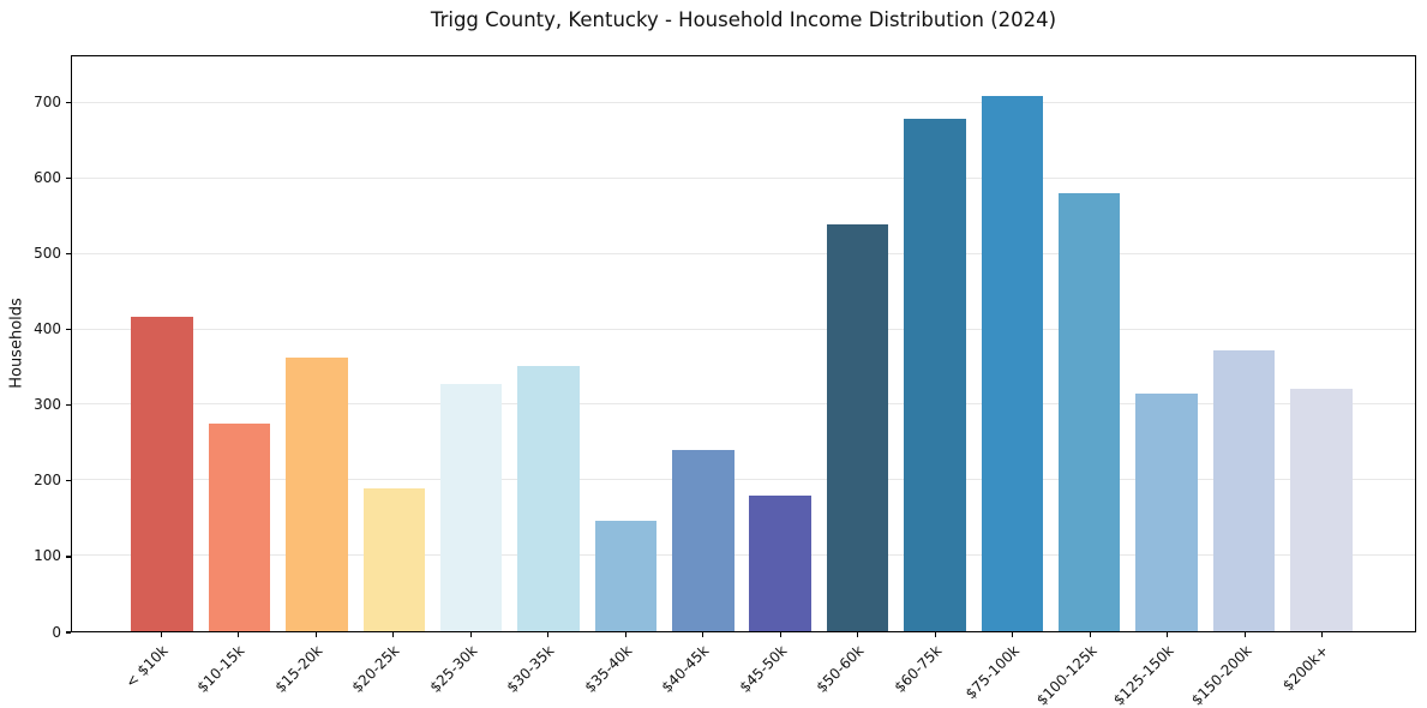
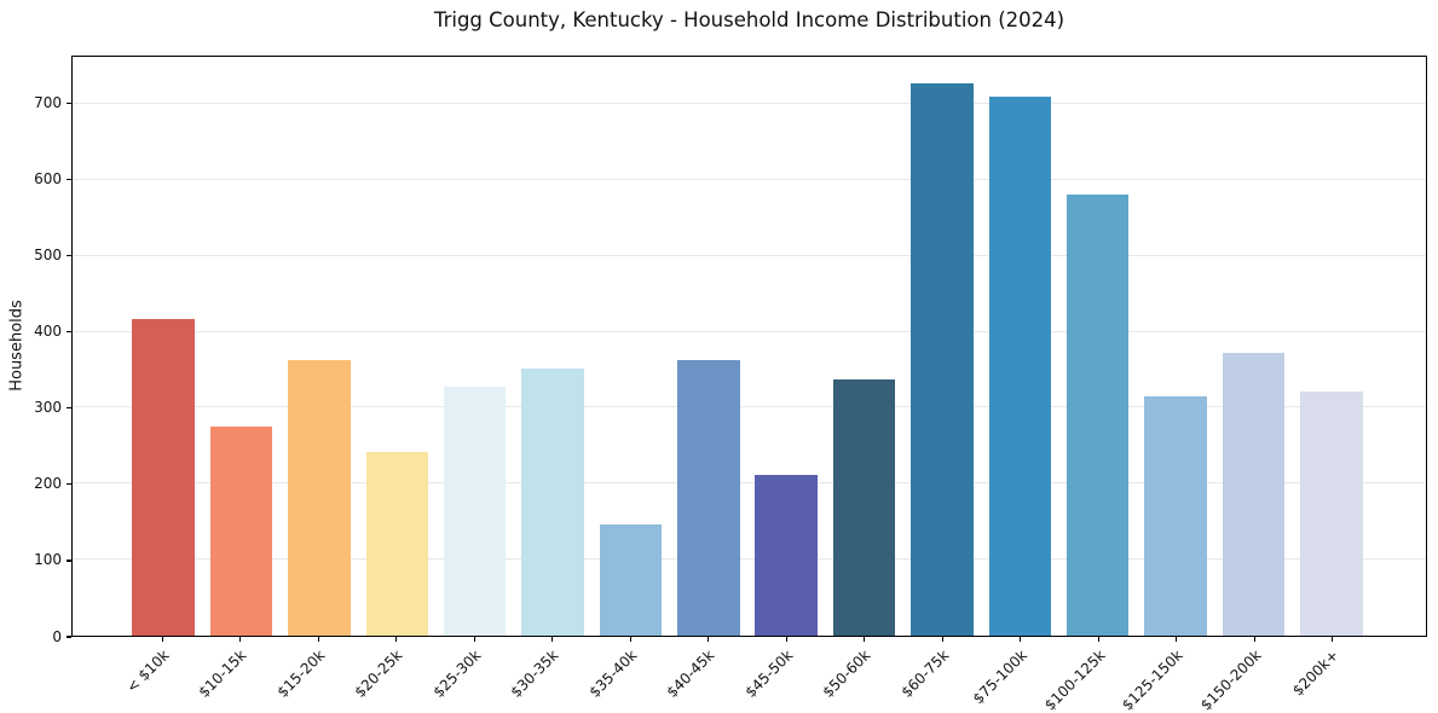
$20-25k: 190 -> 240
$40-45k: 240 -> 360
$45-50k: 180 -> 210
$50-60k: 540 -> 340
$60-75k: 680 -> 730
